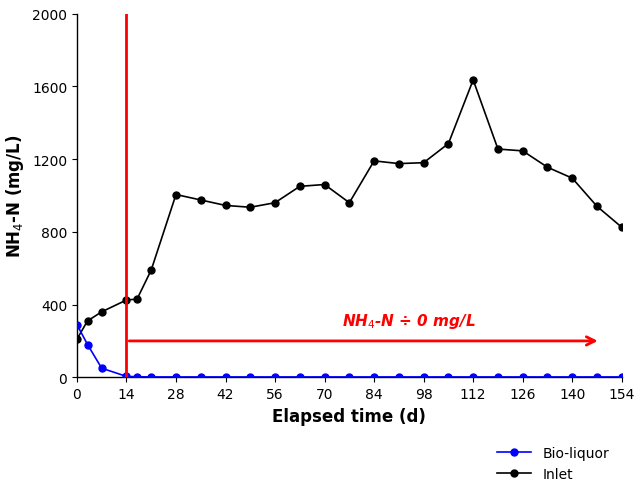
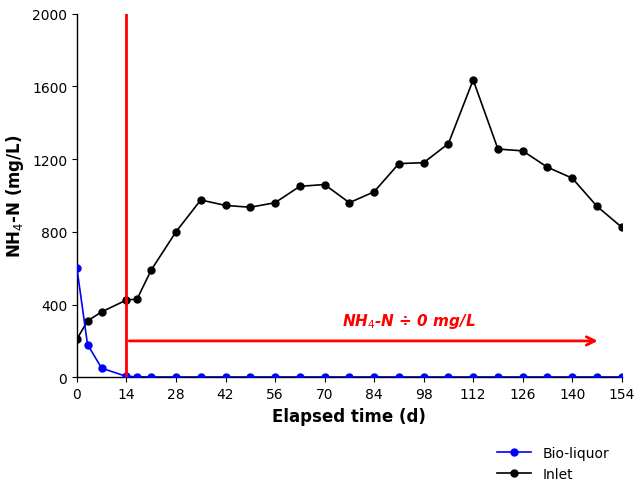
Bio-liquor/0: 290 -> 600
Inlet/28: 1000 -> 800
Inlet/84: 1190 -> 1020
